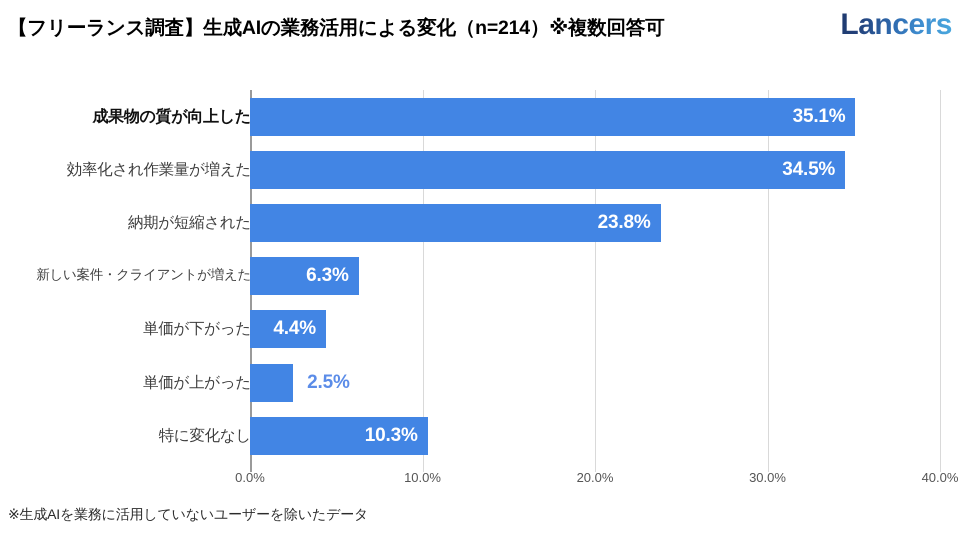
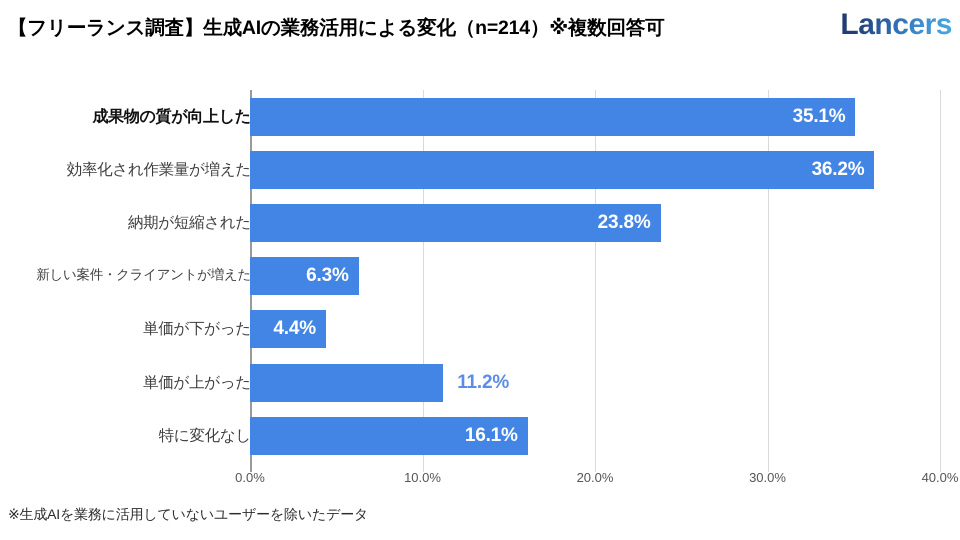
効率化され作業量が増えた: 34.5% -> 36.2%
単価が上がった: 2.5% -> 11.2%
特に変化なし: 10.3% -> 16.1%
